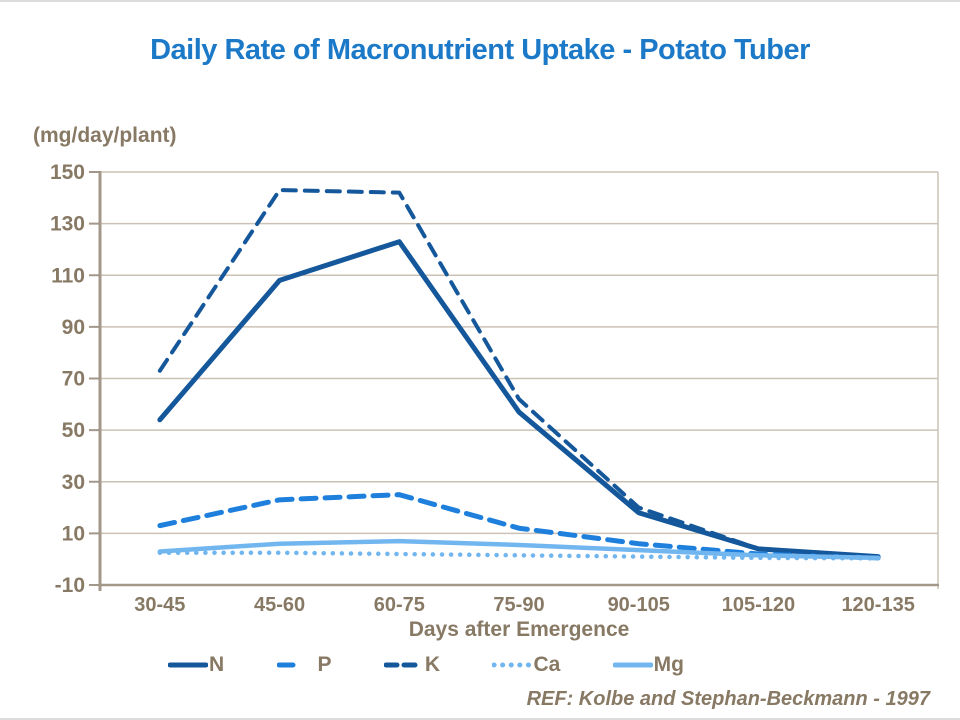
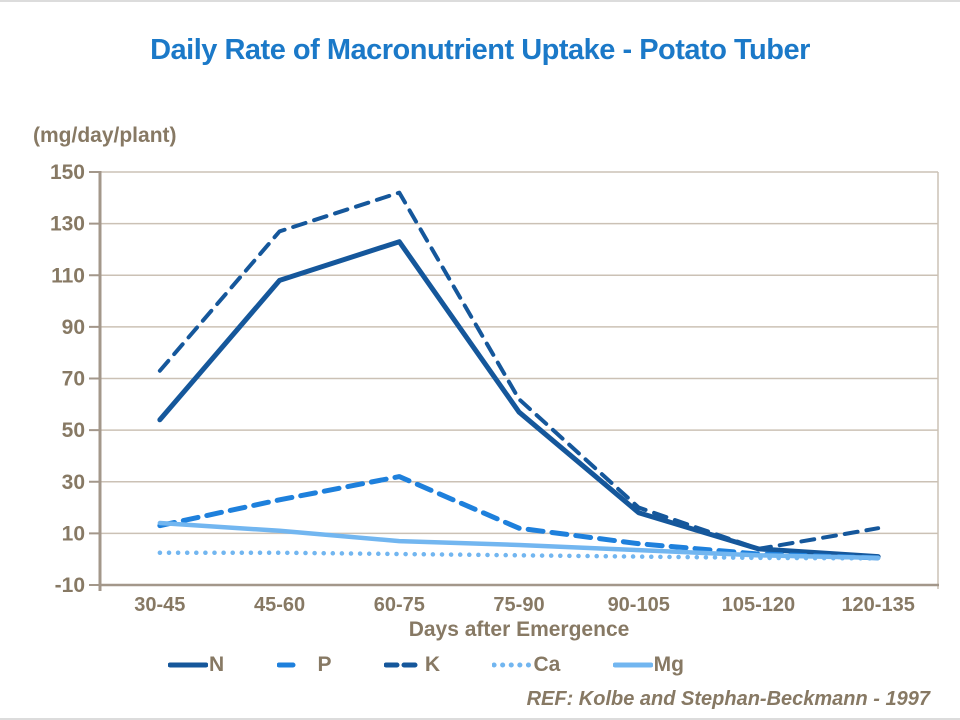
Mg/30-45: 3 -> 14
K/45-60: 143 -> 127
Mg/45-60: 6 -> 11
P/60-75: 25 -> 32
K/120-135: 1 -> 12
